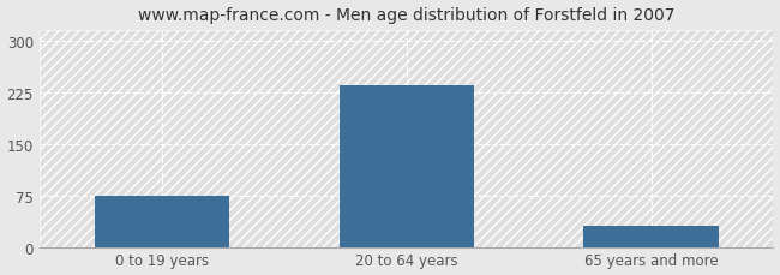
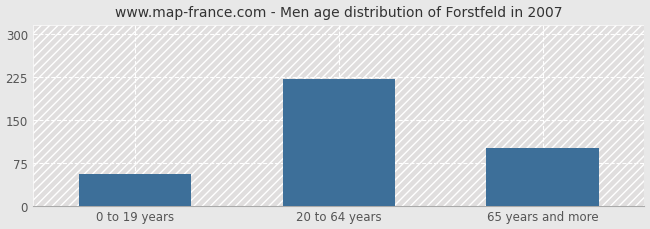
0 to 19 years: 75 -> 56
20 to 64 years: 235 -> 222
65 years and more: 30 -> 100
